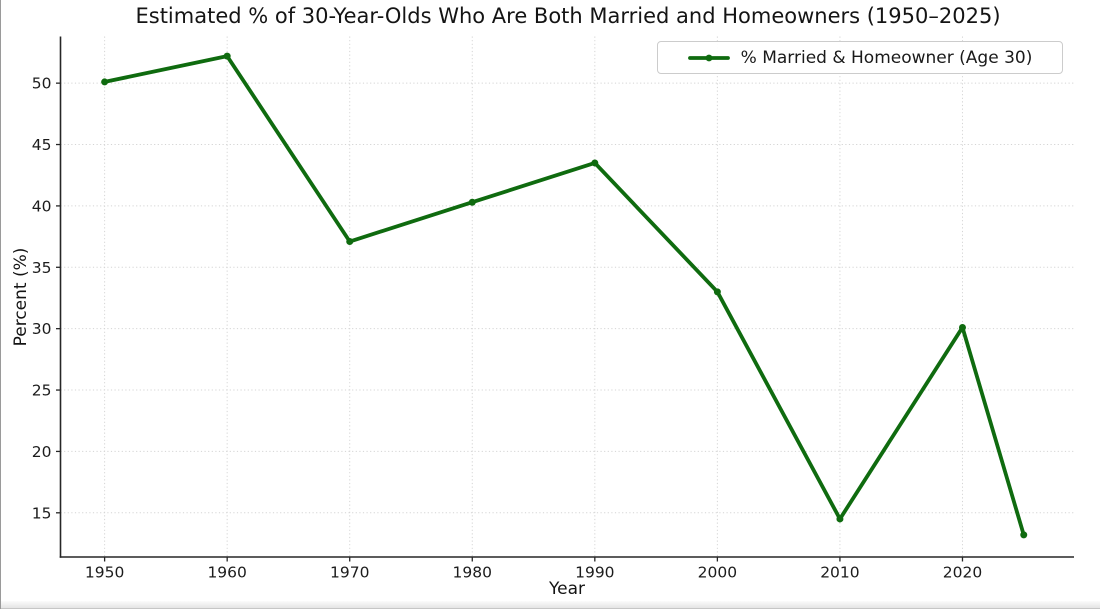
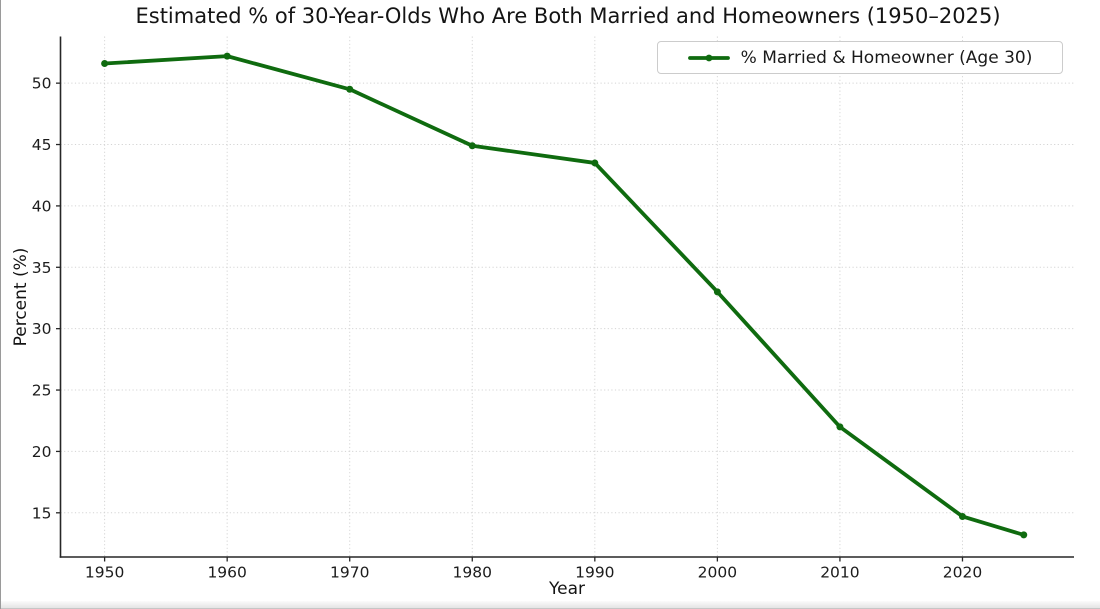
1950: 50.1 -> 51.6
1970: 37.1 -> 49.5
1980: 40.3 -> 44.9
2010: 14.5 -> 22.0
2020: 30.1 -> 14.7
